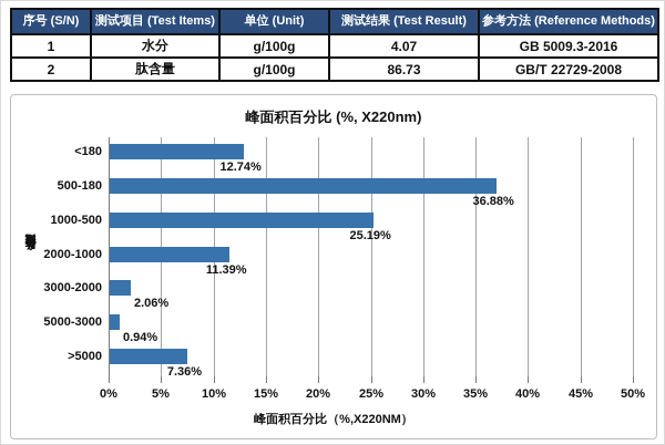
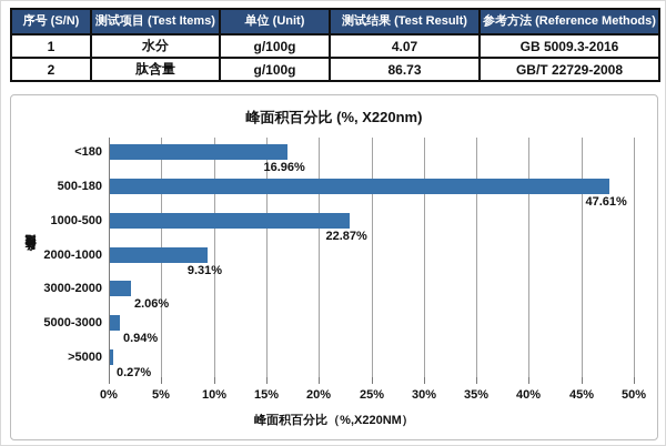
<180: 12.74% -> 16.96%
500-180: 36.88% -> 47.61%
1000-500: 25.19% -> 22.87%
2000-1000: 11.39% -> 9.31%
>5000: 7.36% -> 0.27%
